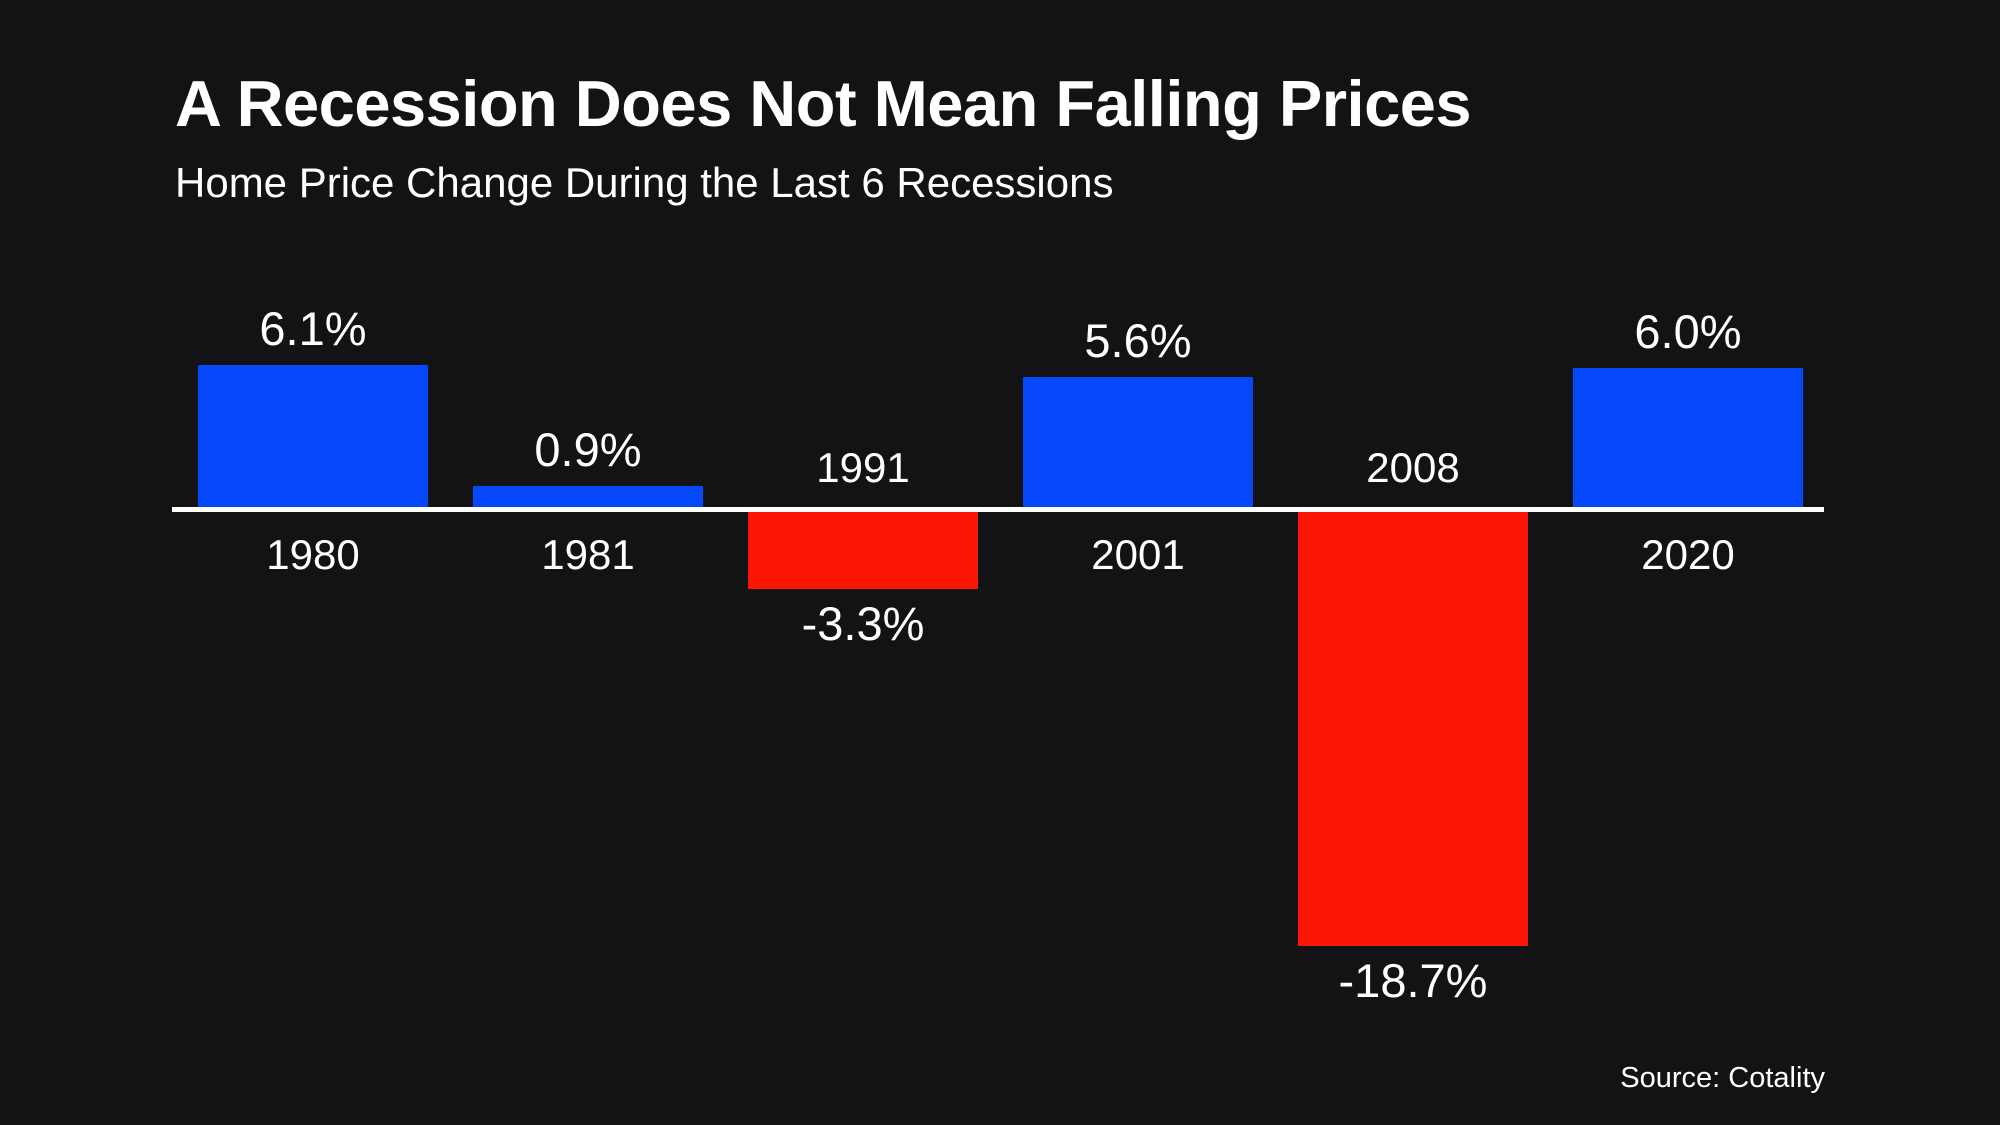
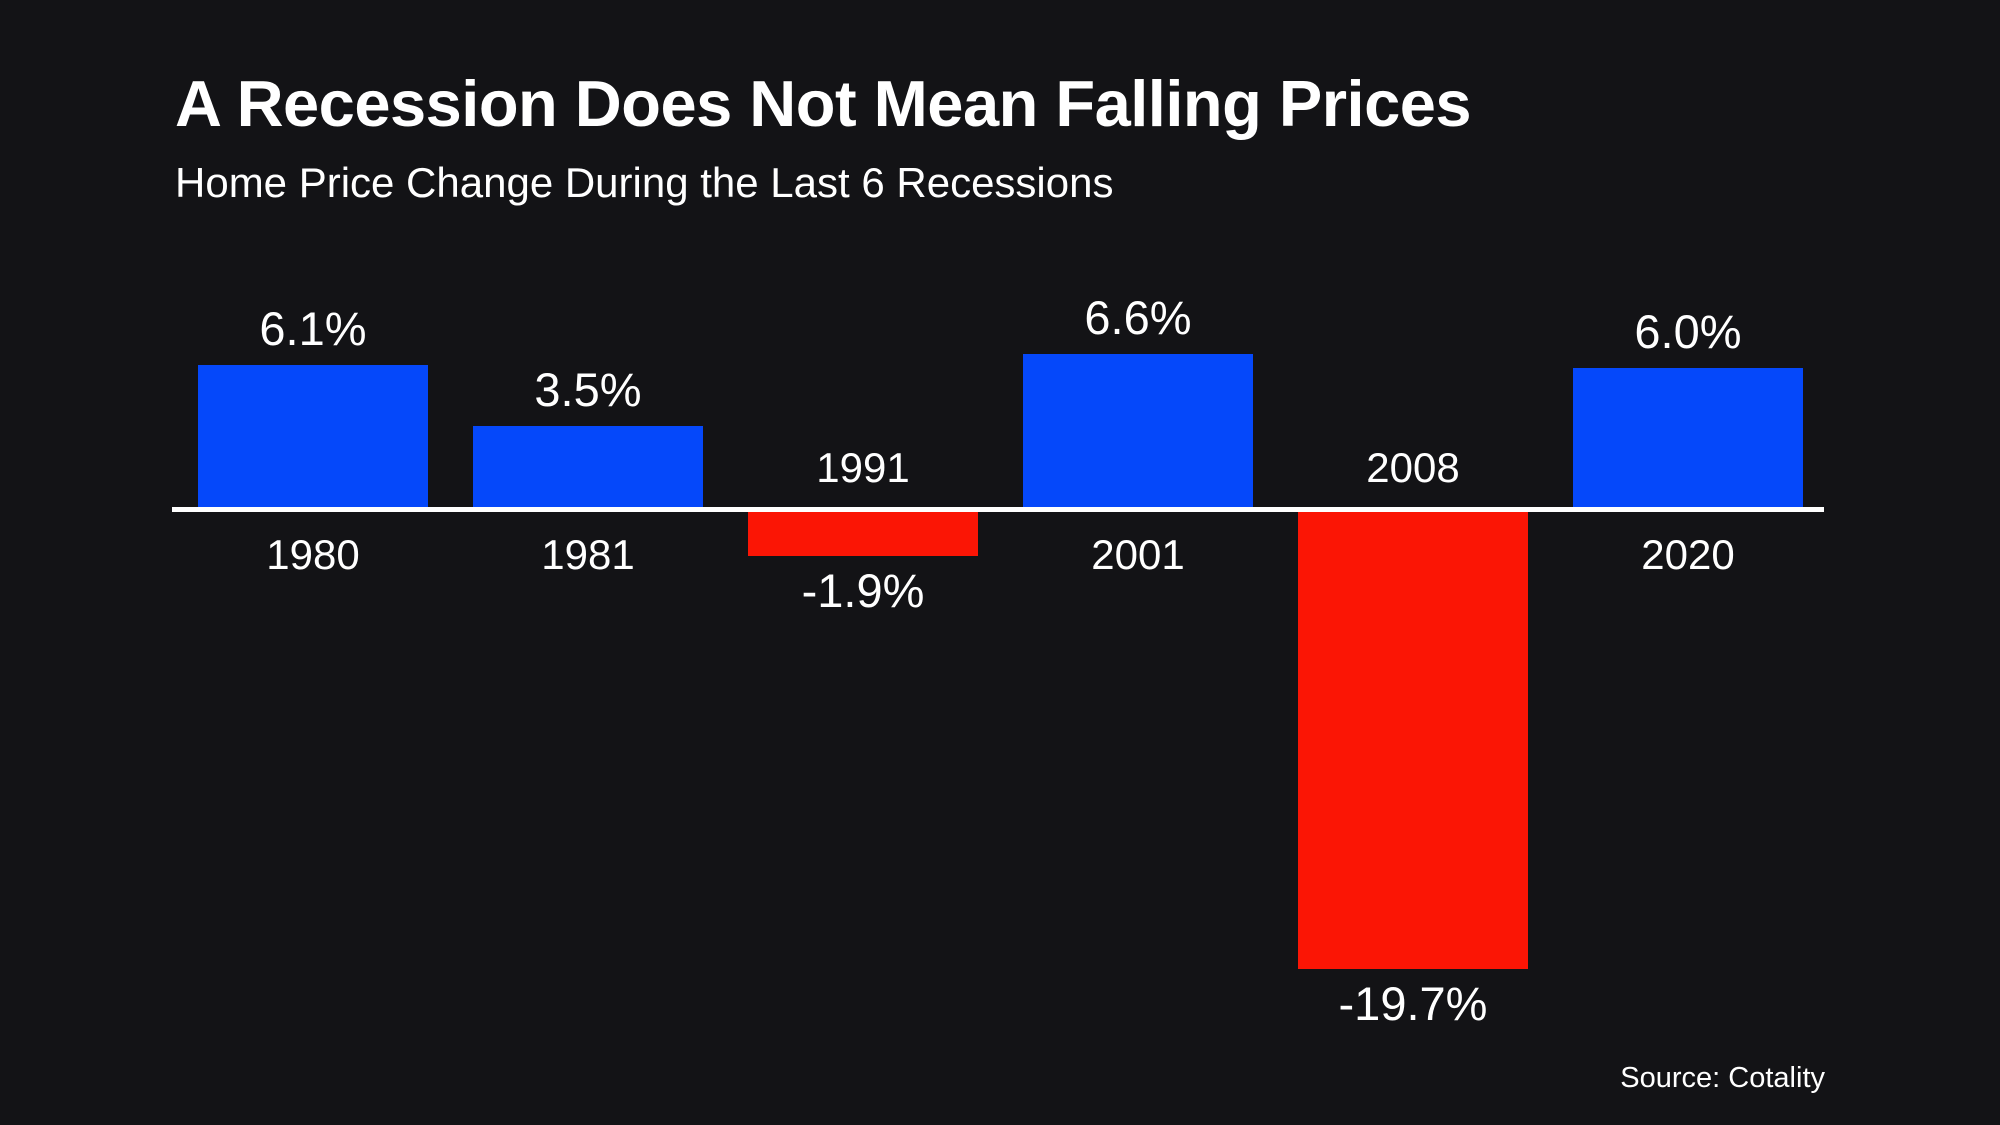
1981: 0.9% -> 3.5%
1991: -3.3% -> -1.9%
2001: 5.6% -> 6.6%
2008: -18.7% -> -19.7%
